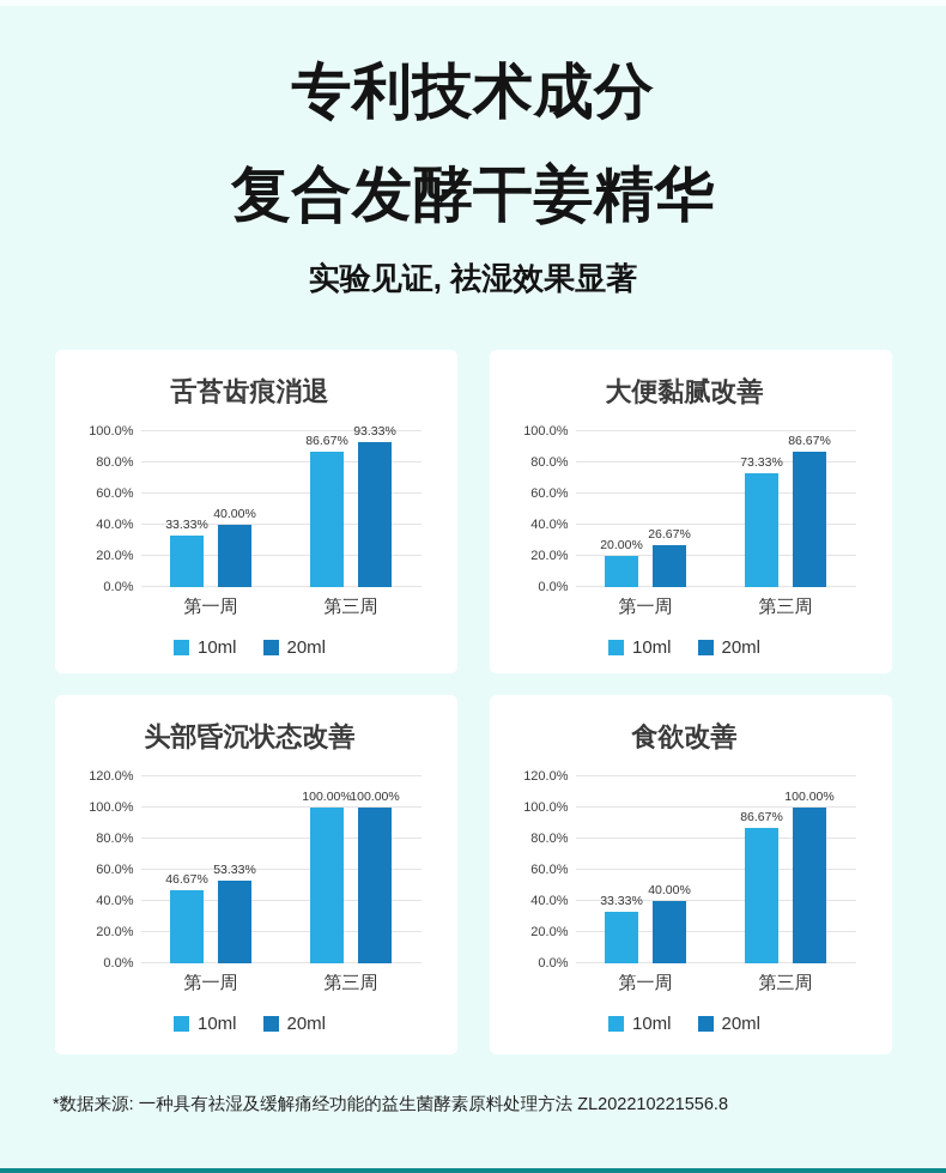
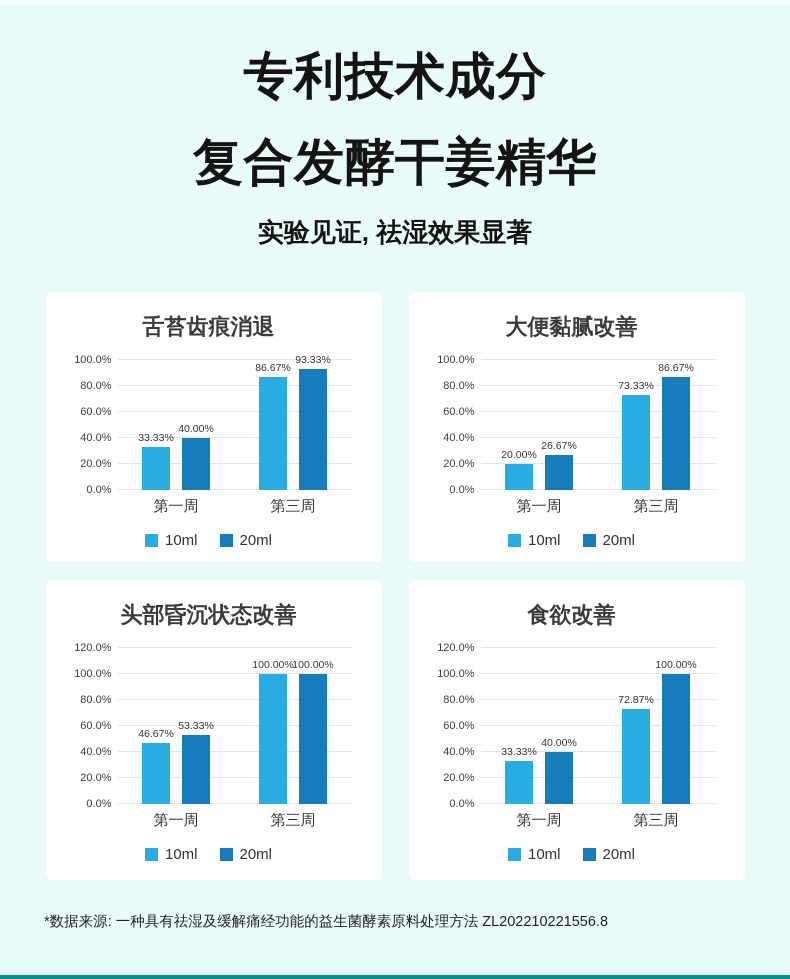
食欲改善/10ml/第三周: 86.67% -> 72.87%
